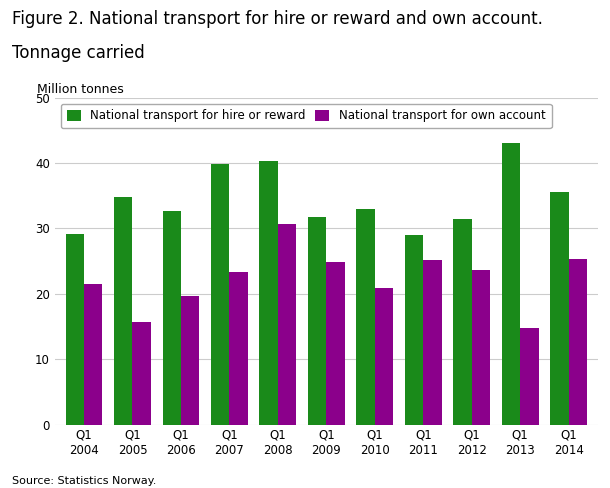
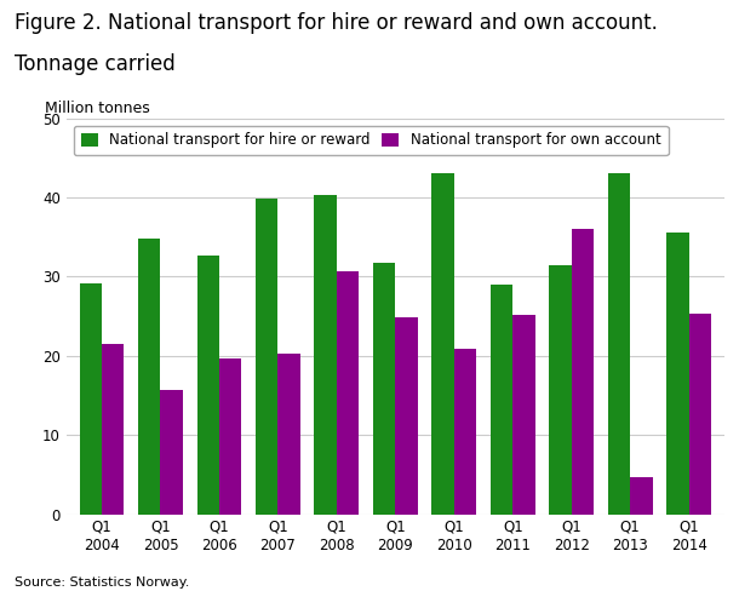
National transport for own account/Q1 2007: 23.4 -> 20.2
National transport for hire or reward/Q1 2010: 32.9 -> 43.0
National transport for own account/Q1 2012: 23.7 -> 36.0
National transport for own account/Q1 2013: 14.8 -> 4.6
